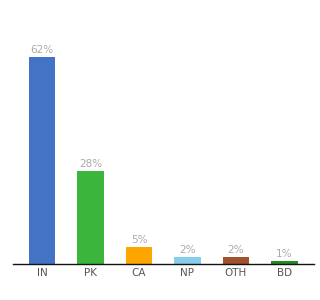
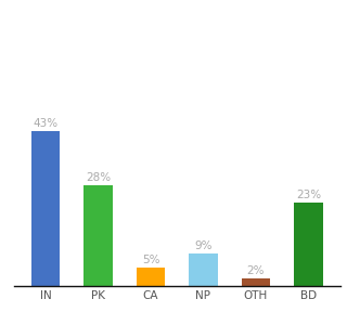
IN: 62% -> 43%
NP: 2% -> 9%
BD: 1% -> 23%
